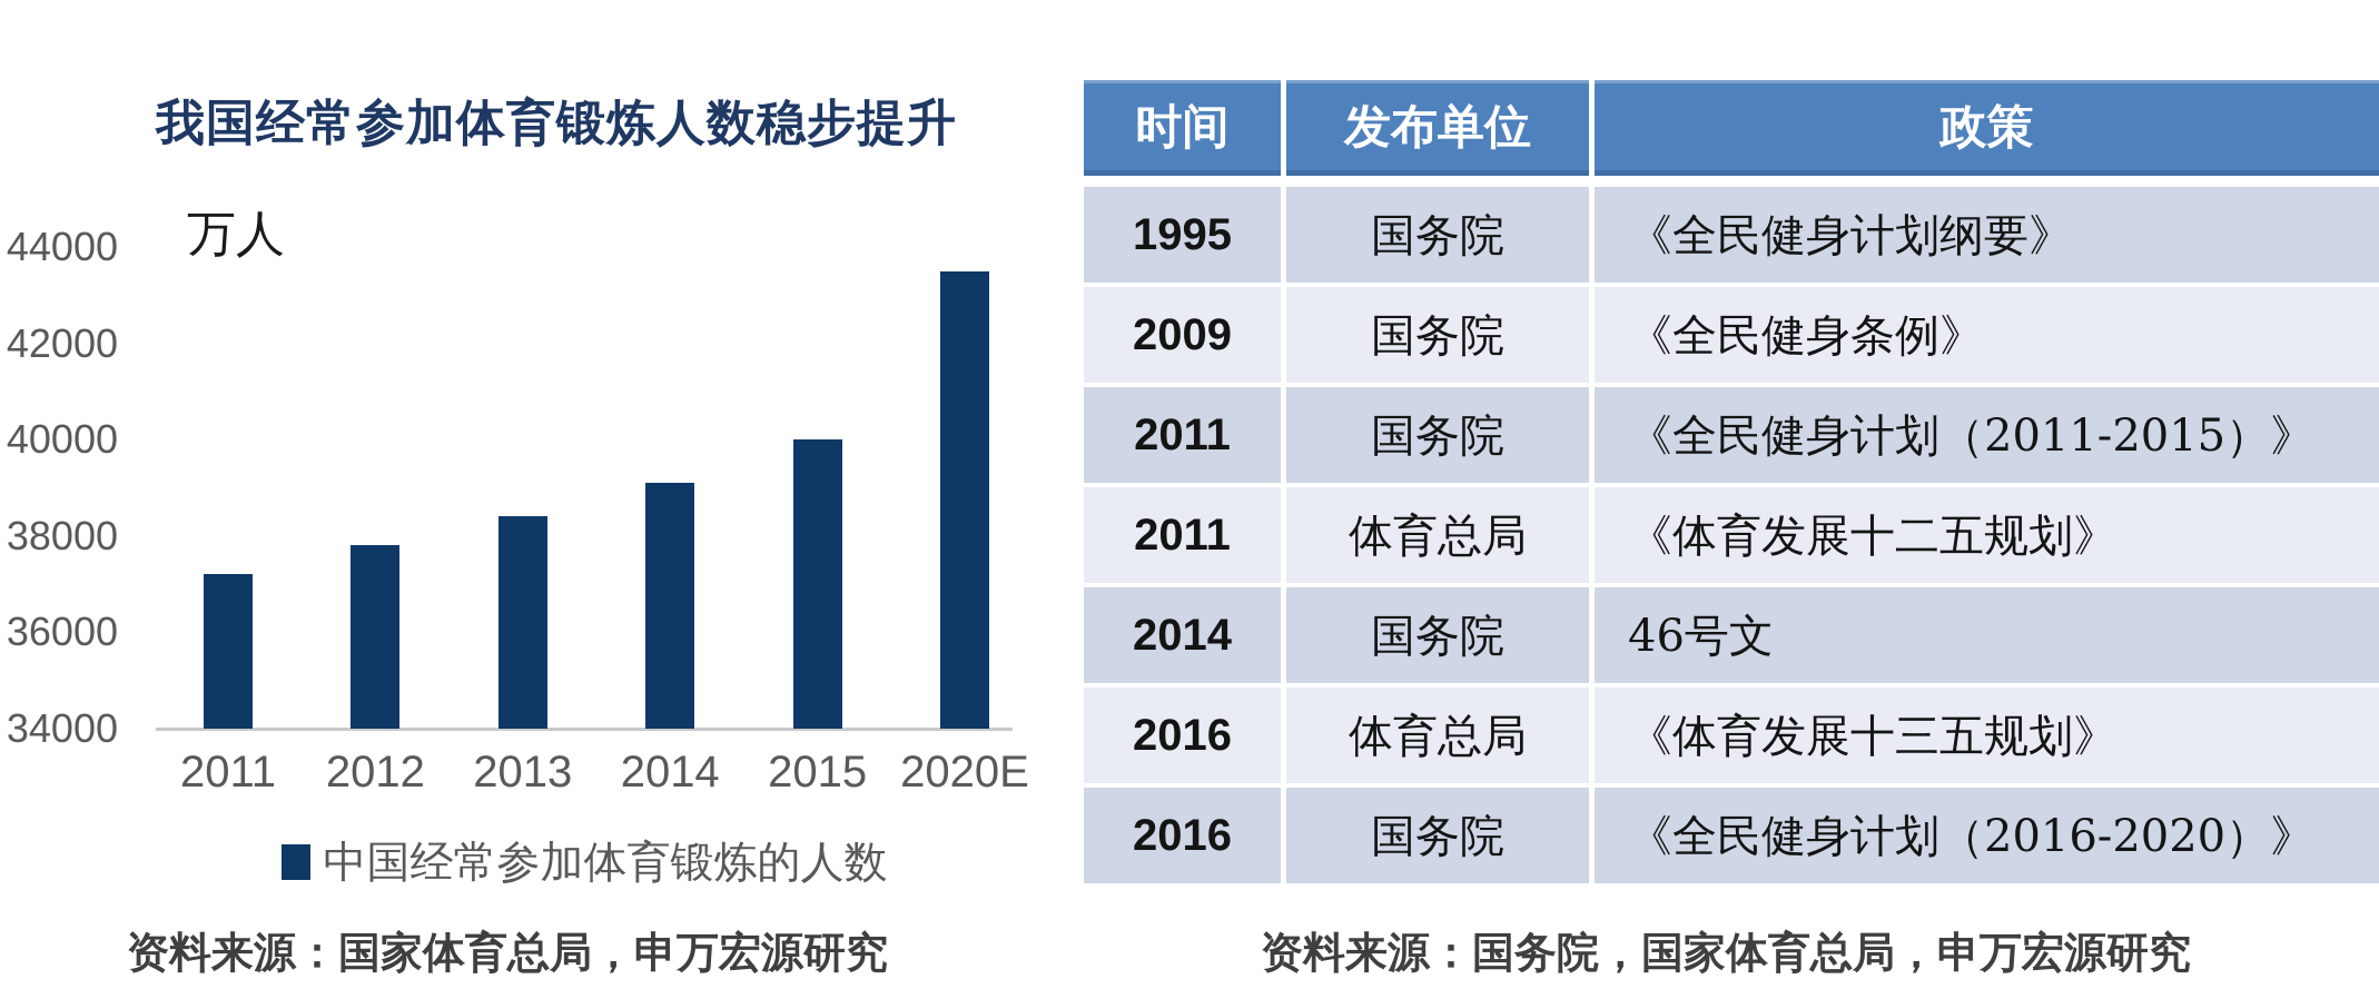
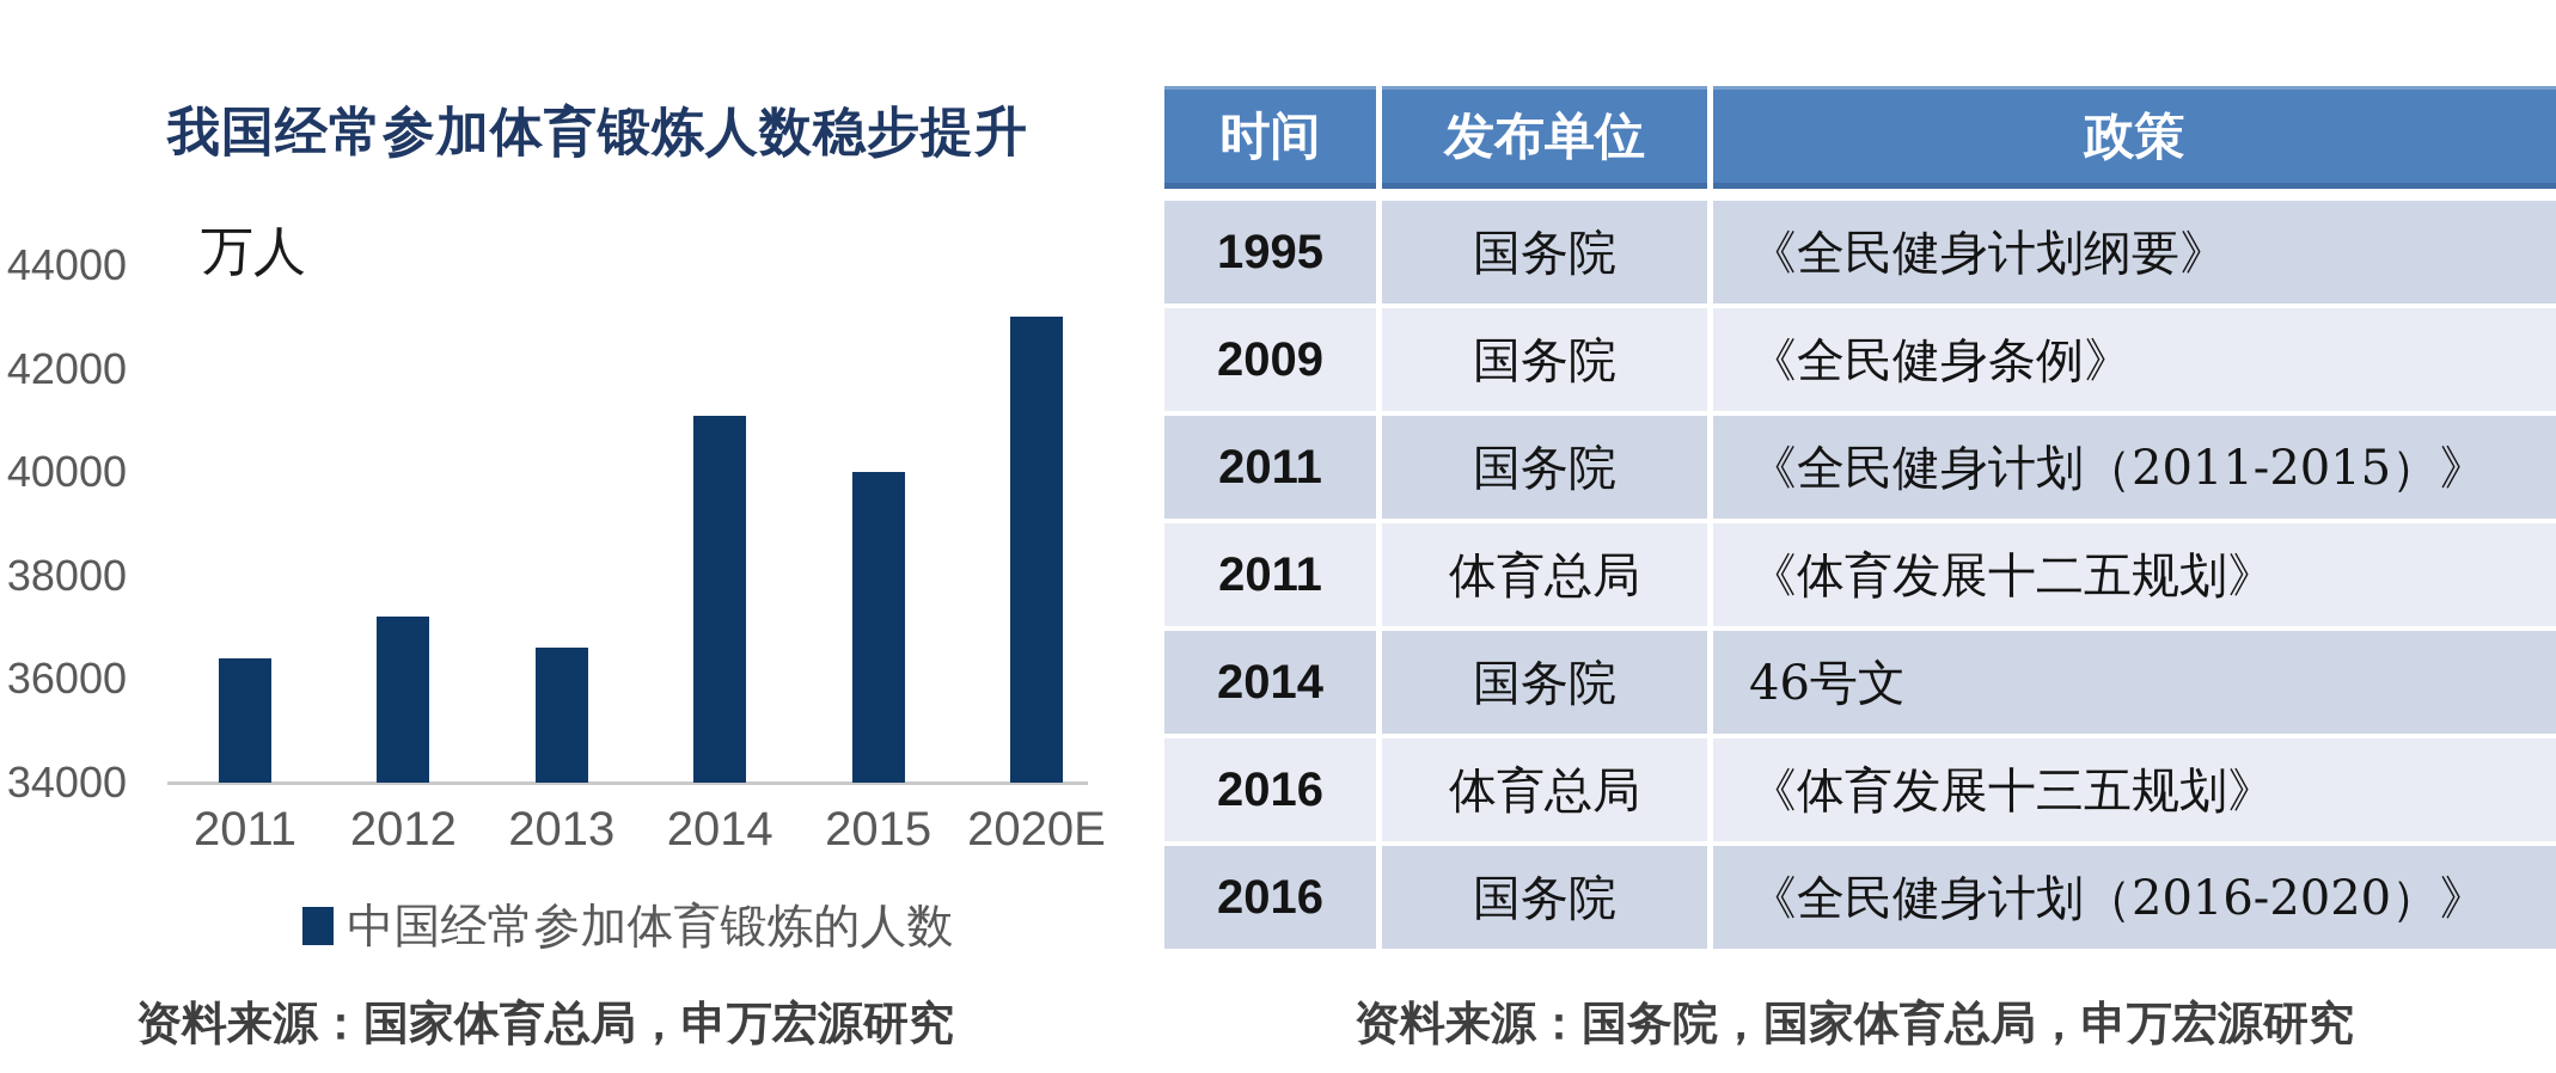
2011: 37200 -> 36400
2012: 37800 -> 37200
2013: 38400 -> 36600
2014: 39100 -> 41100
2020E: 43500 -> 43000
